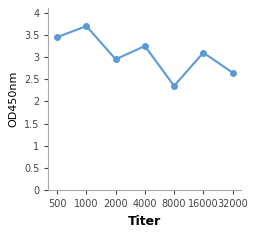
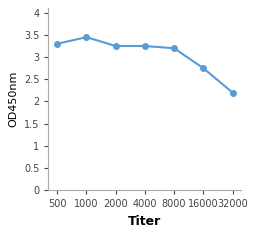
500: 3.45 -> 3.30
1000: 3.70 -> 3.45
2000: 2.95 -> 3.25
8000: 2.35 -> 3.20
16000: 3.10 -> 2.75
32000: 2.65 -> 2.20
